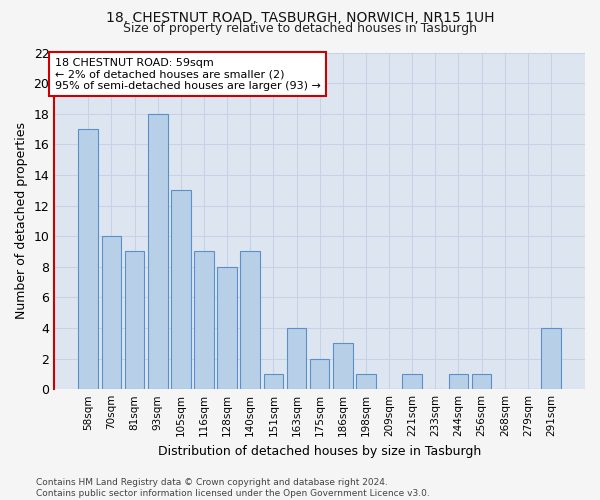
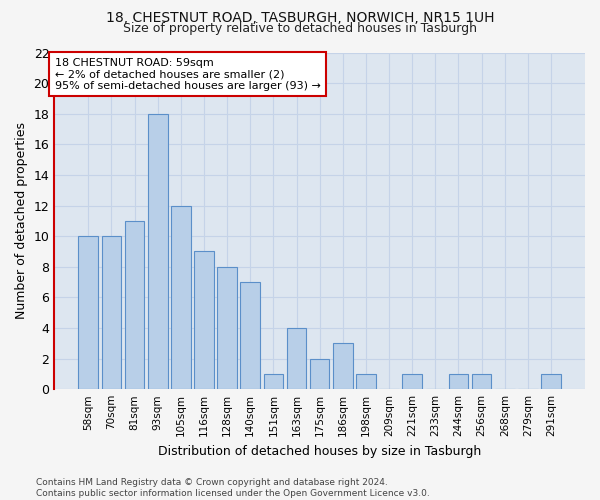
58sqm: 17 -> 10
81sqm: 9 -> 11
105sqm: 13 -> 12
140sqm: 9 -> 7
291sqm: 4 -> 1
